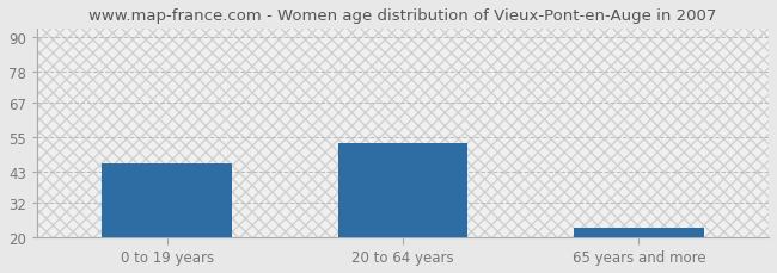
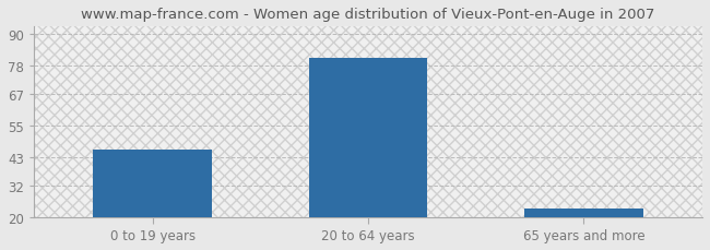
20 to 64 years: 53 -> 81
